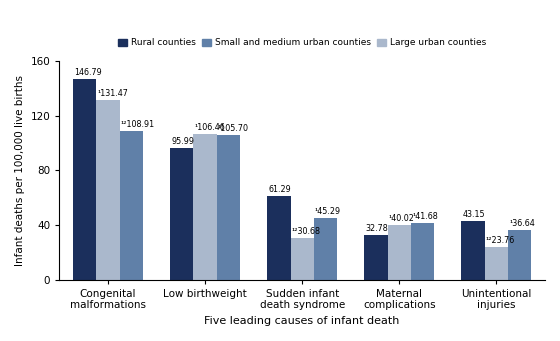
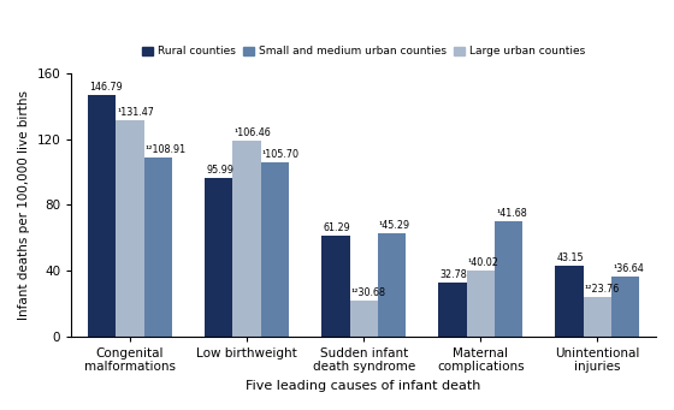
Large urban counties/Low birthweight: 106 -> 119
Large urban counties/Sudden infant death syndrome: 31 -> 22
Small and medium urban counties/Sudden infant death syndrome: 45 -> 63
Small and medium urban counties/Maternal complications: 42 -> 70
